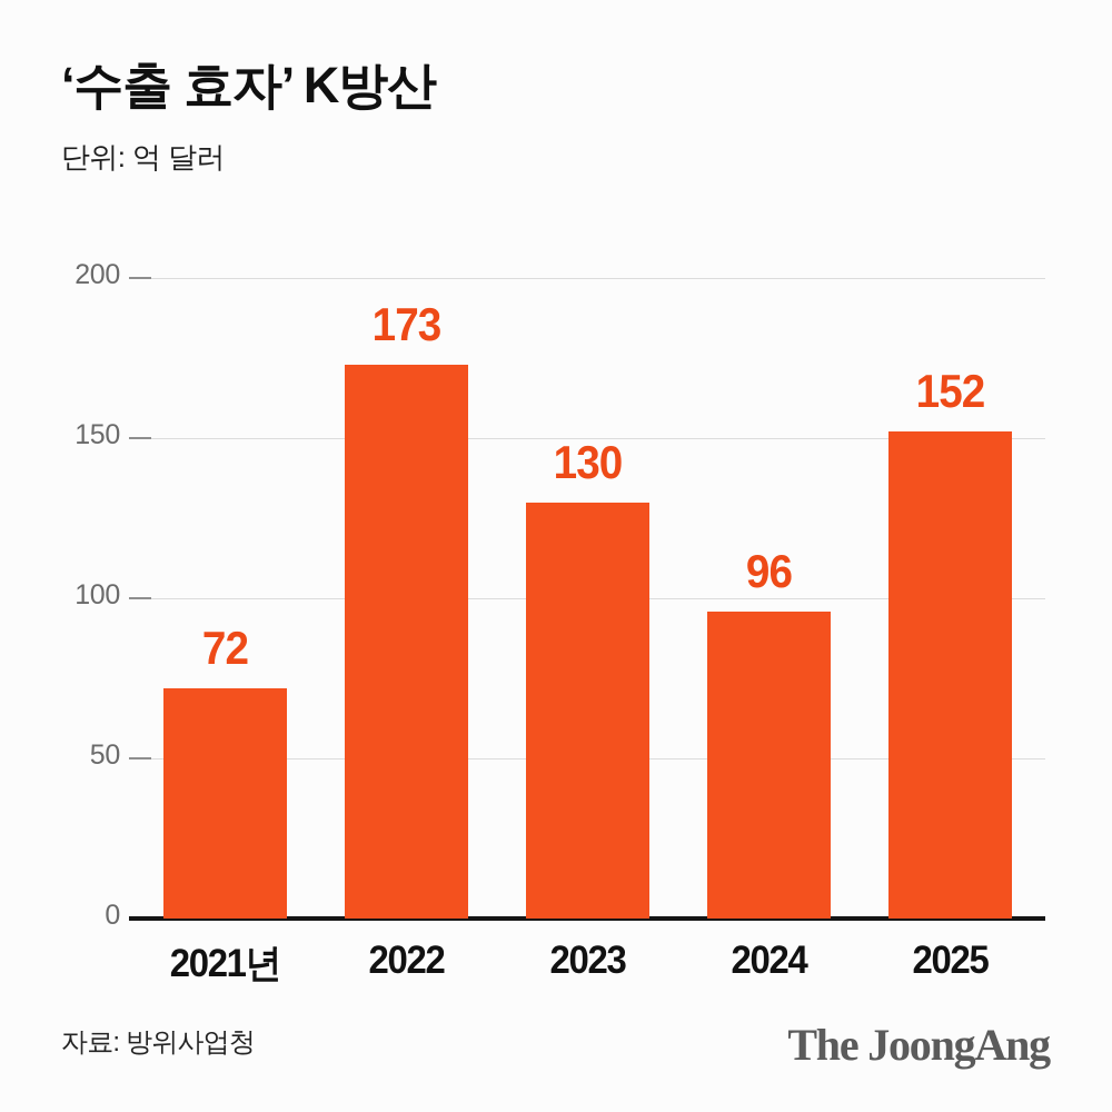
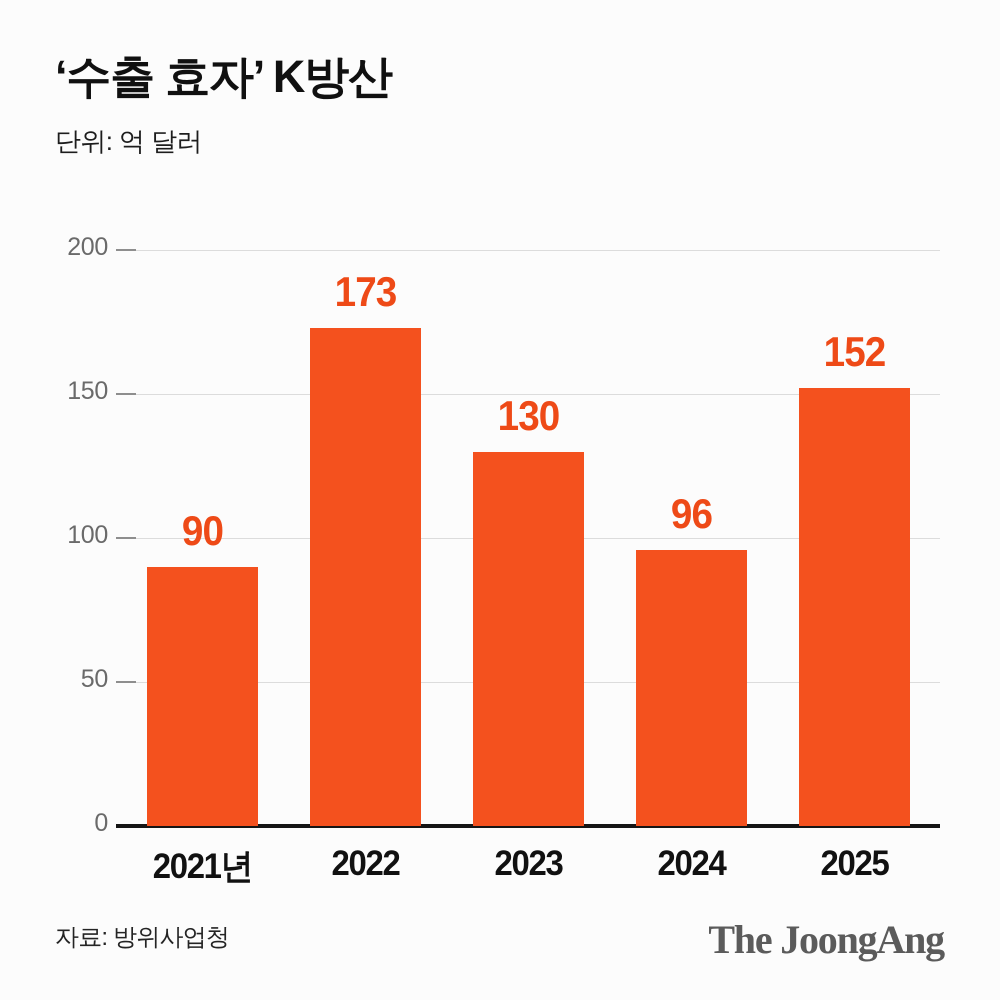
2021년: 72 -> 90
